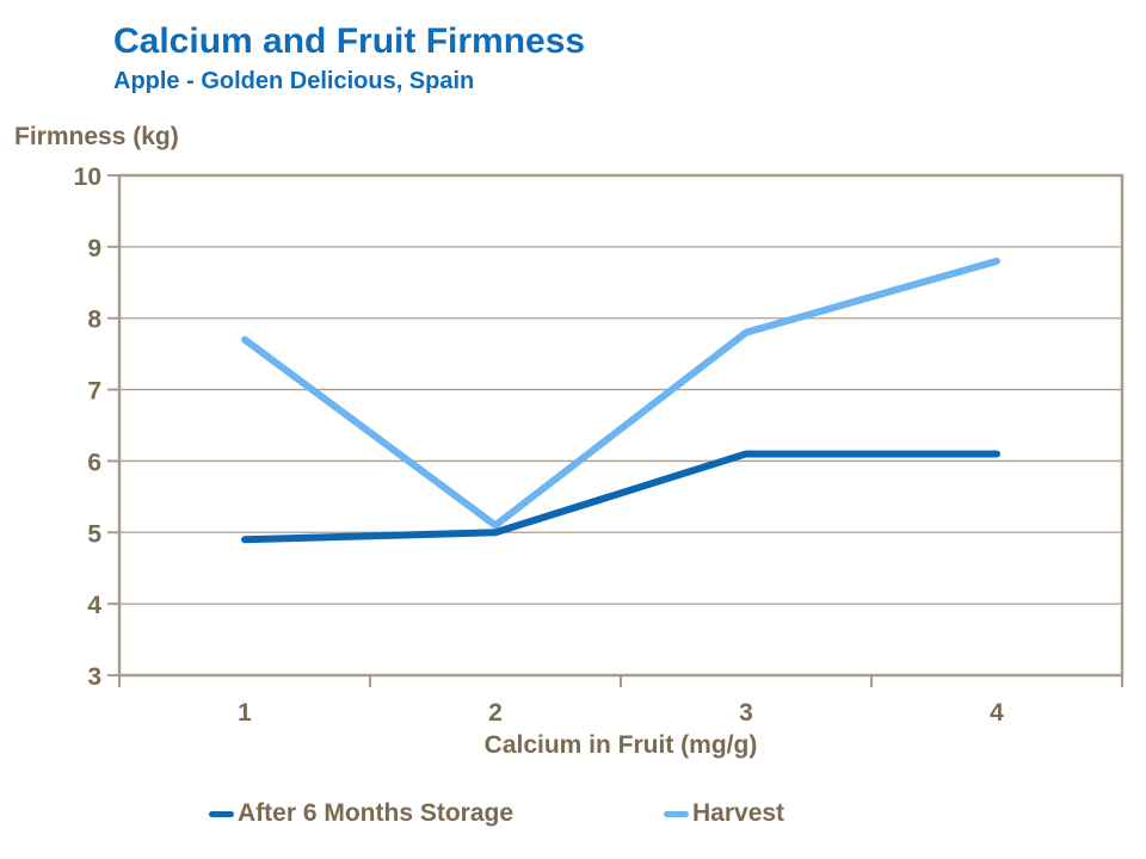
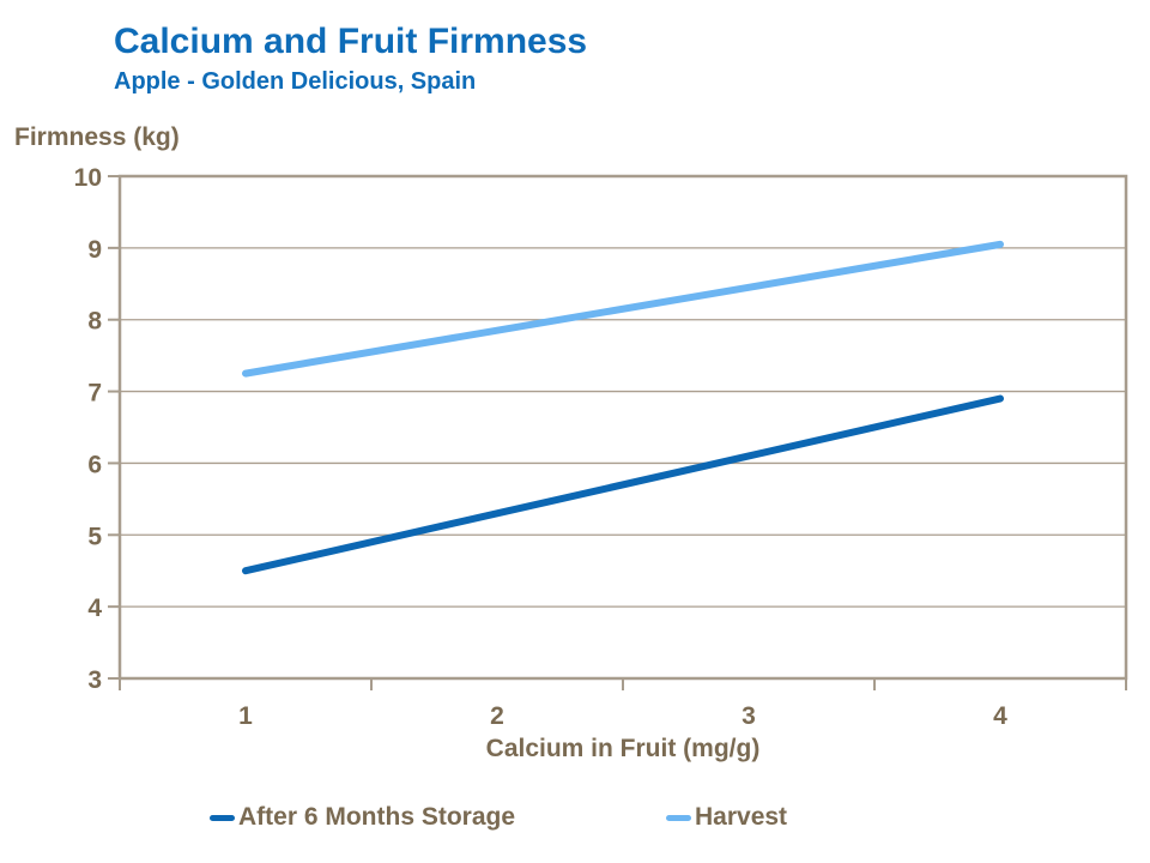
After 6 Months Storage/1: 4.9 -> 4.5
Harvest/1: 7.7 -> 7.2
After 6 Months Storage/2: 5.0 -> 5.3
Harvest/2: 5.1 -> 7.8
Harvest/3: 7.8 -> 8.4
After 6 Months Storage/4: 6.1 -> 6.9
Harvest/4: 8.8 -> 9.1
